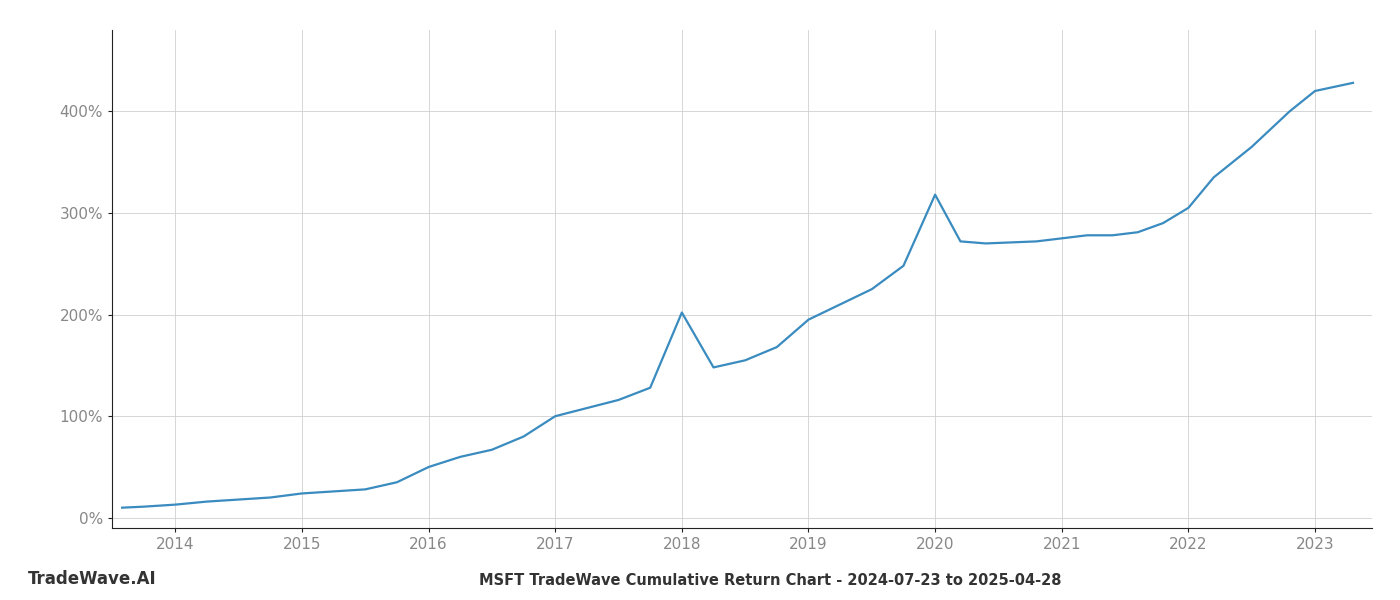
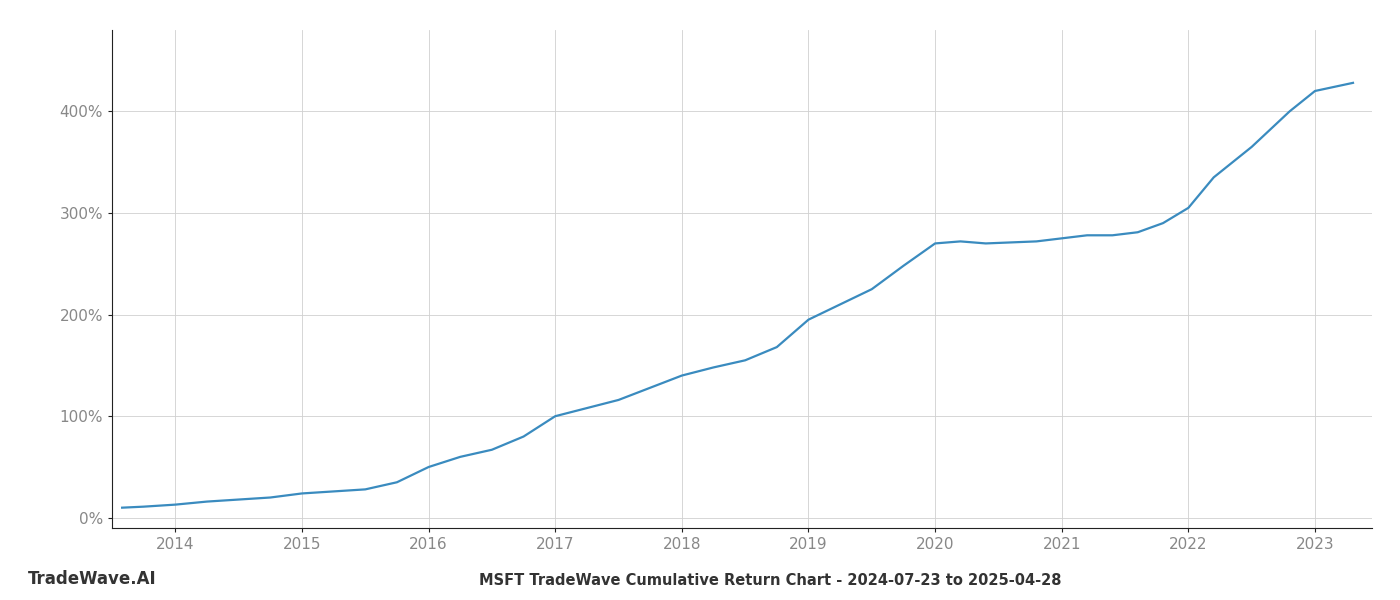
2018: 202% -> 140%
2020: 318% -> 270%
